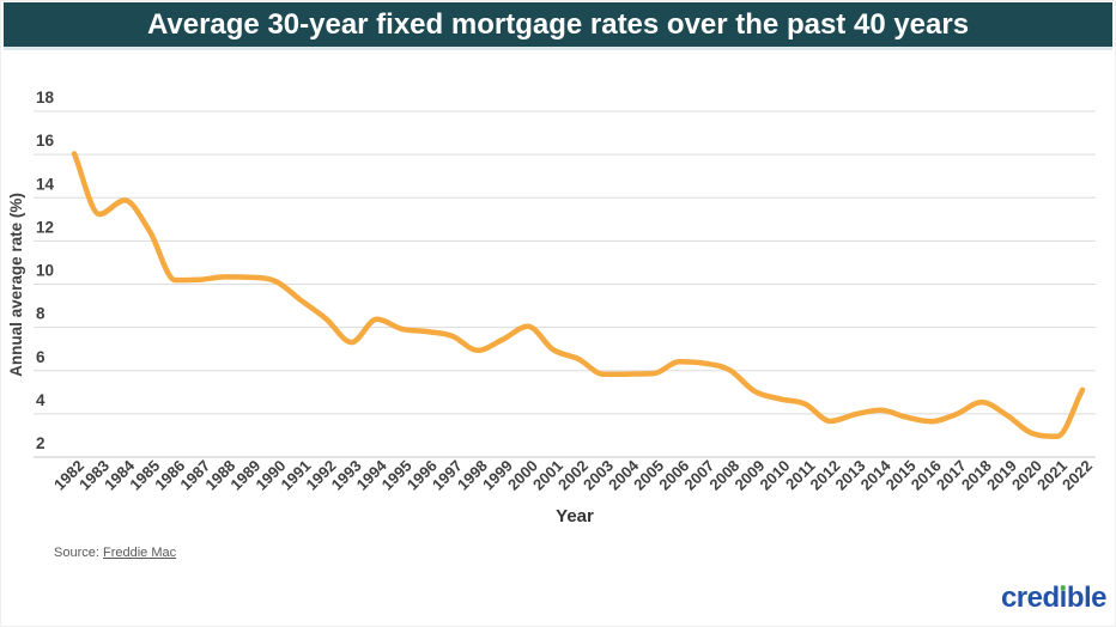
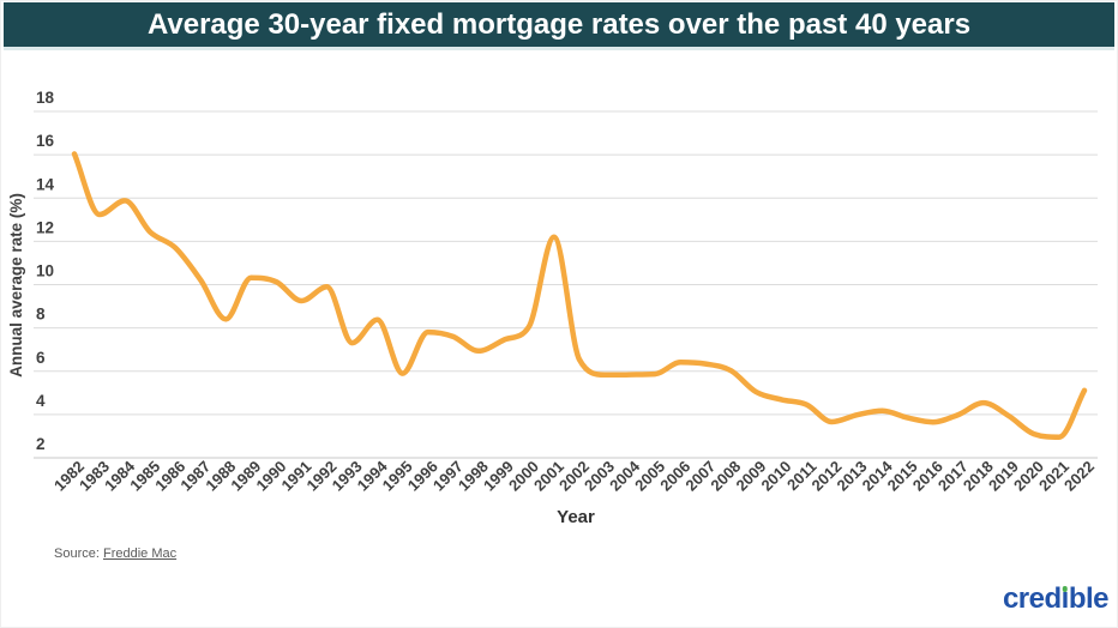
1986: 10.2 -> 11.7
1988: 10.3 -> 8.4
1992: 8.4 -> 9.9
1995: 7.9 -> 5.9
2001: 7.0 -> 12.2
